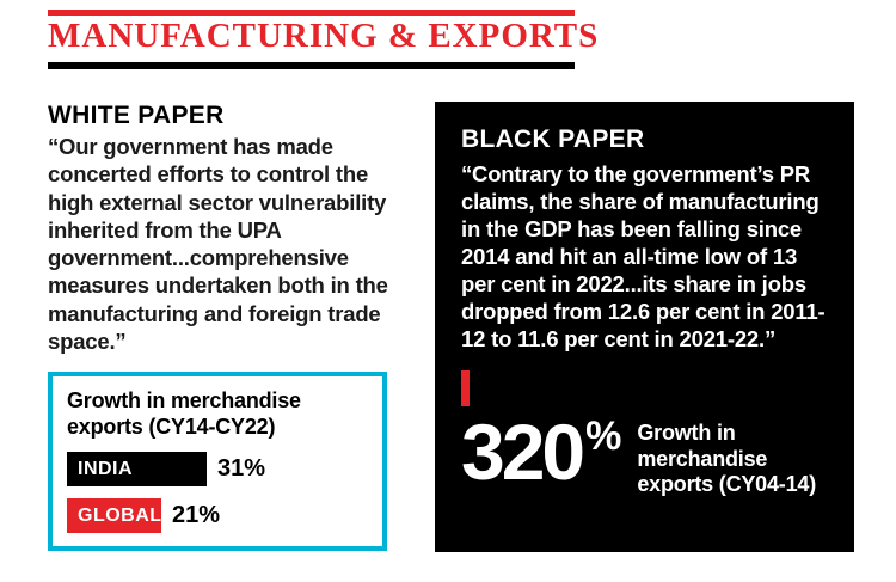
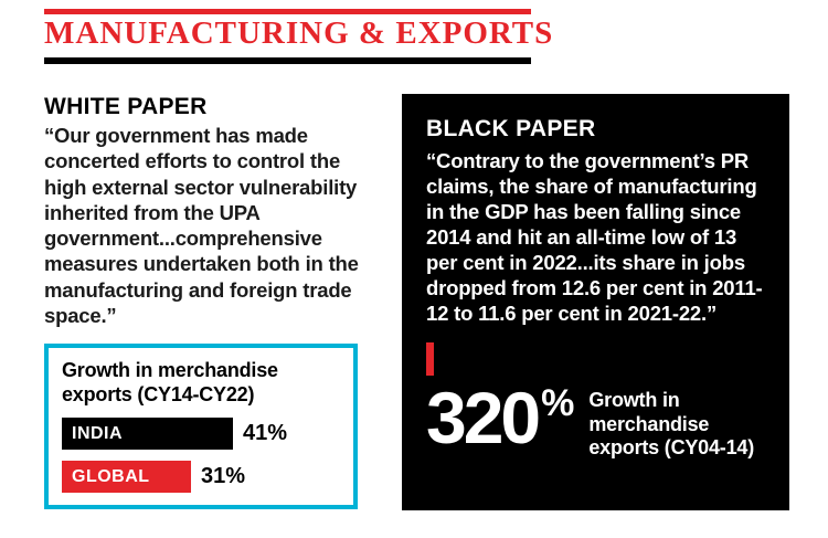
INDIA: 31% -> 41%
GLOBAL: 21% -> 31%
